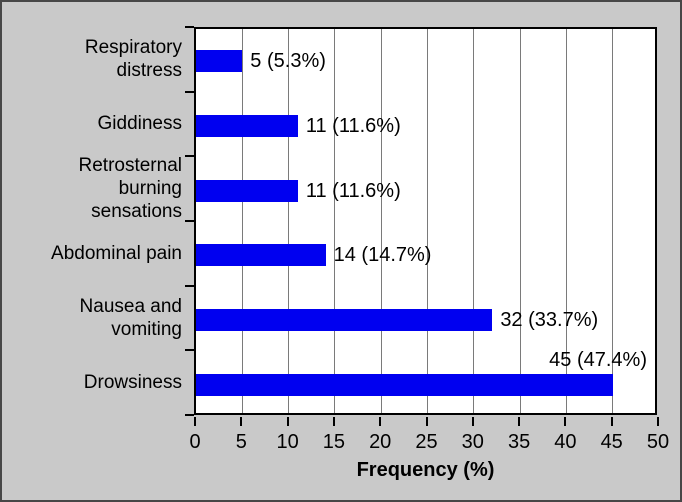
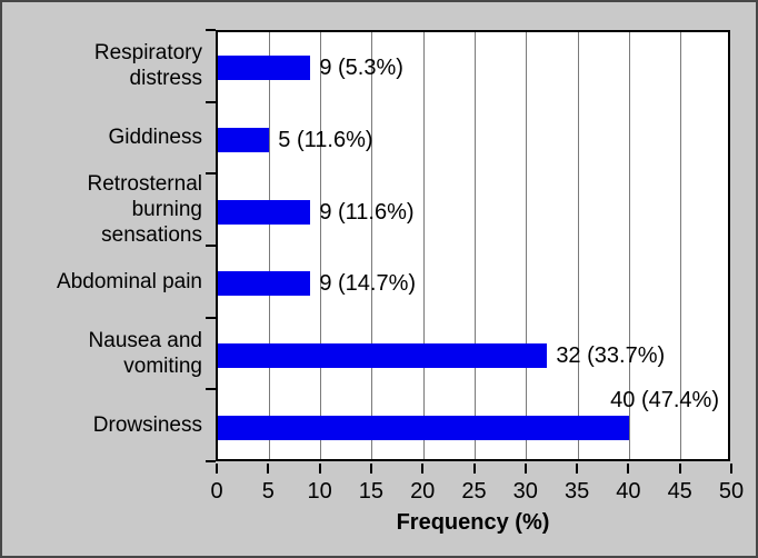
Respiratory distress: 5 -> 9
Giddiness: 11 -> 5
Retrosternal burning sensations: 11 -> 9
Abdominal pain: 14 -> 9
Drowsiness: 45 -> 40
